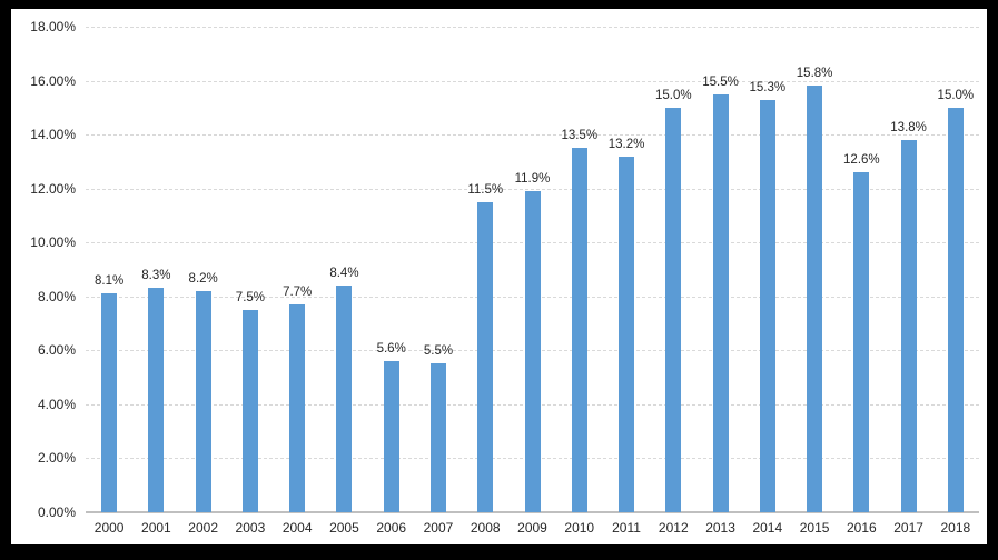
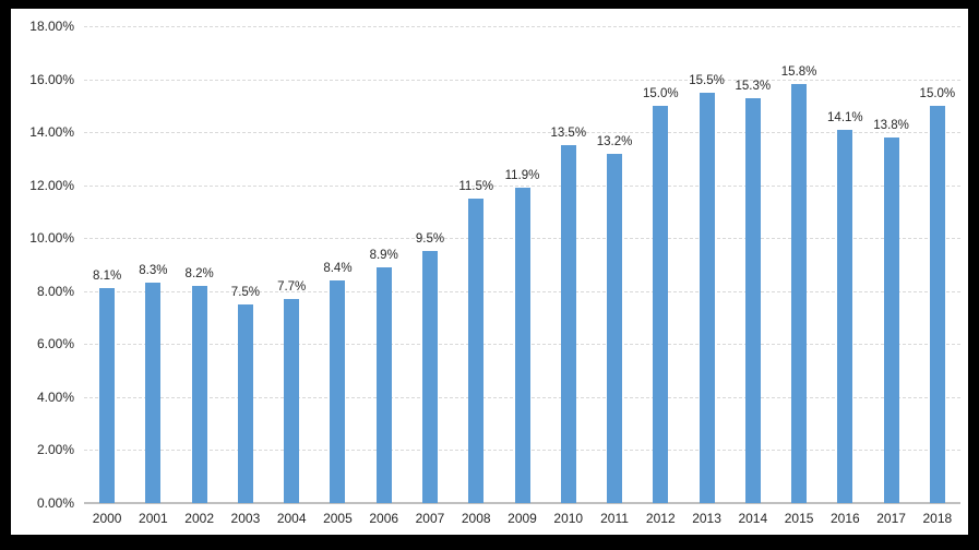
2006: 5.6% -> 8.9%
2007: 5.5% -> 9.5%
2016: 12.6% -> 14.1%
